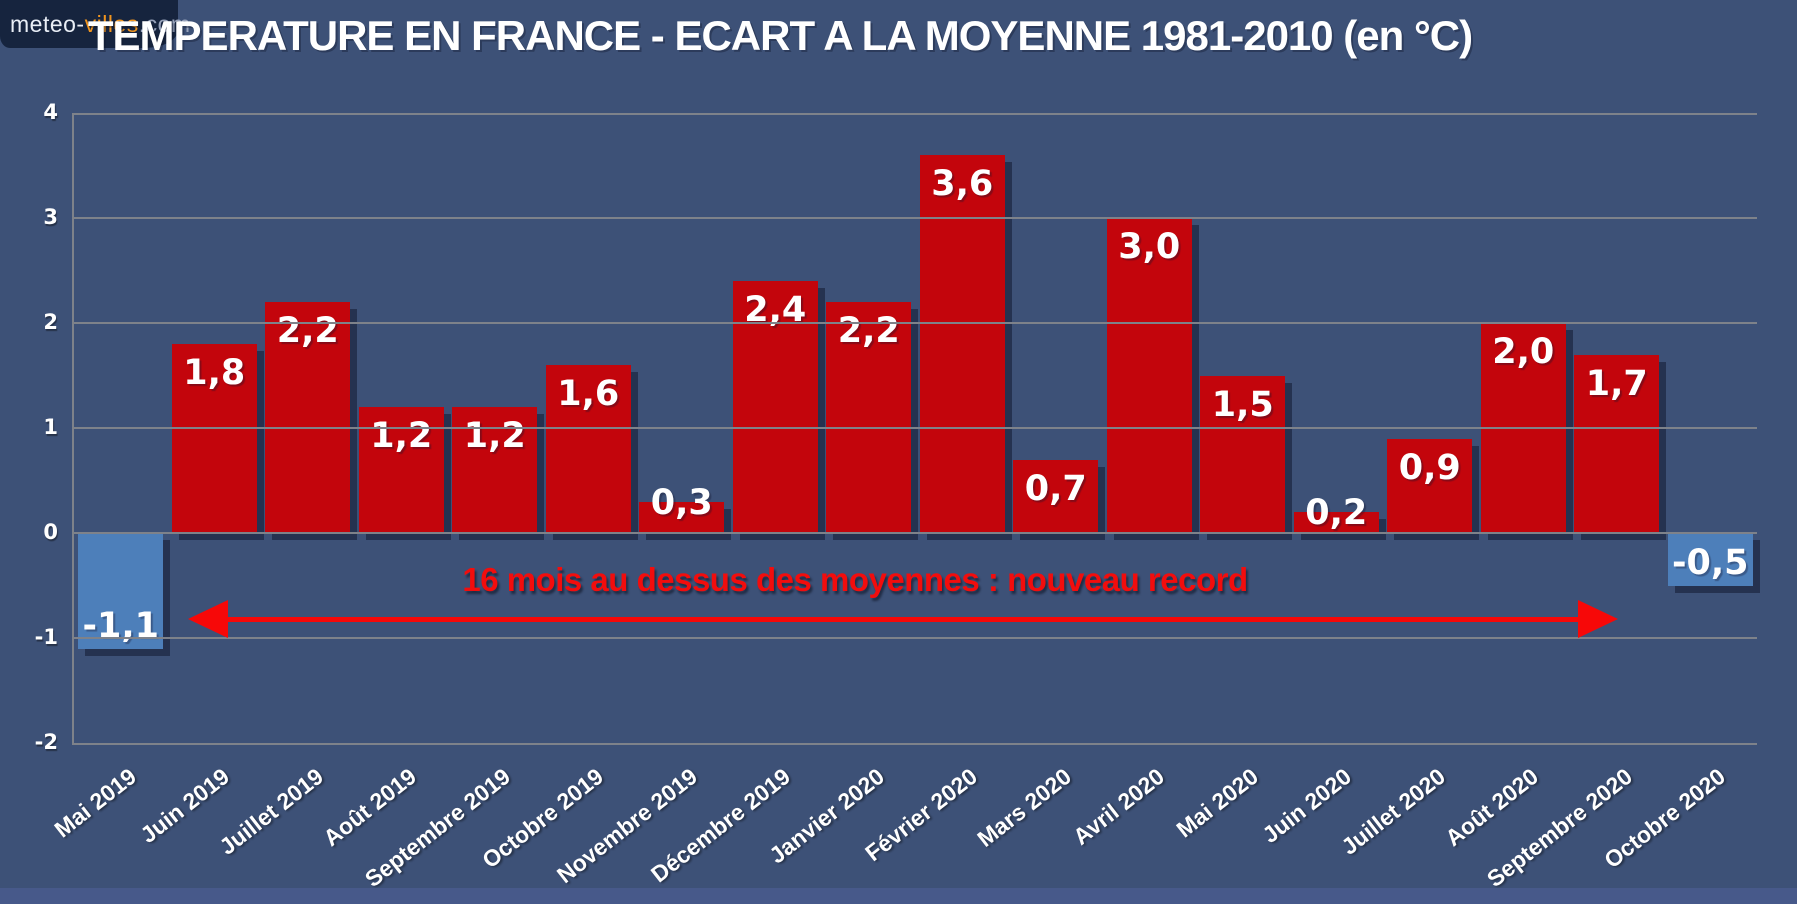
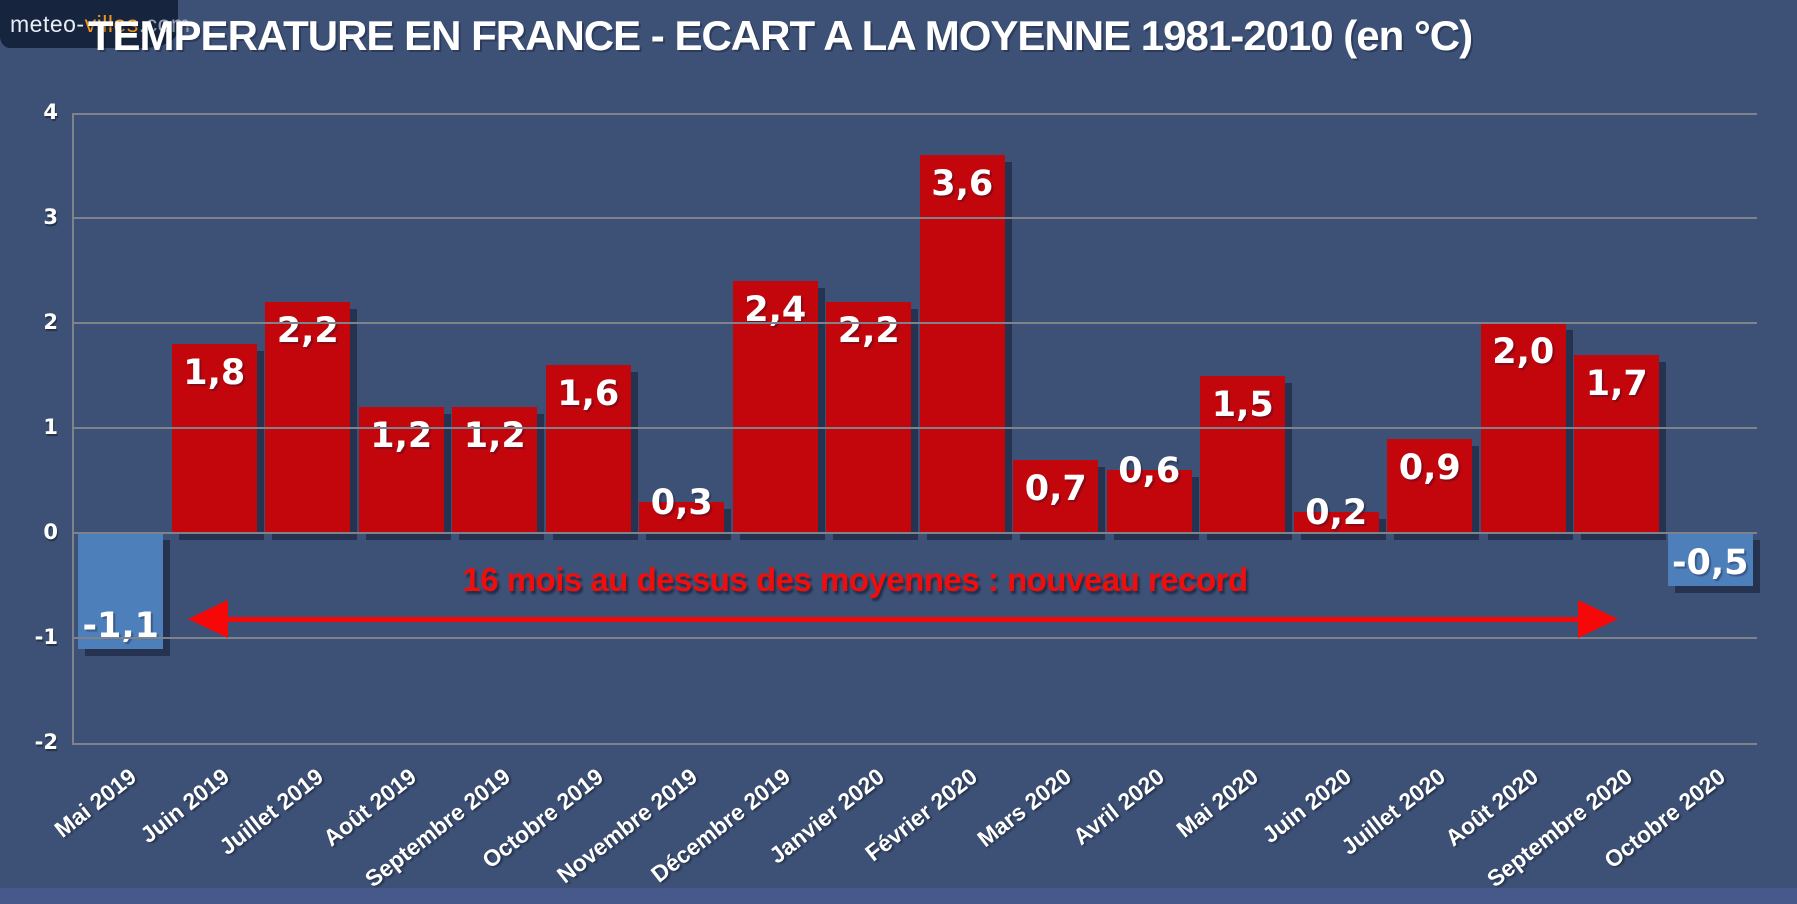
Avril 2020: 3,0 -> 0,6
